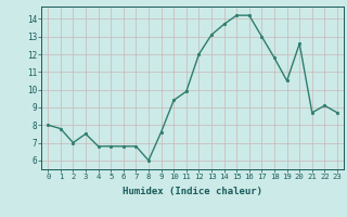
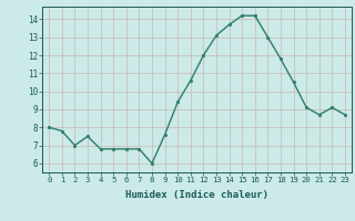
11: 9.9 -> 10.6
20: 12.6 -> 9.1
